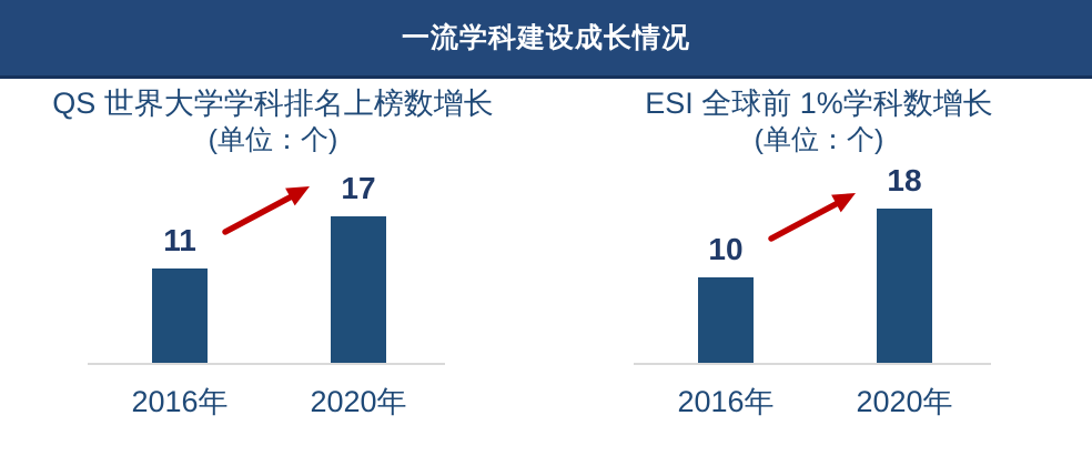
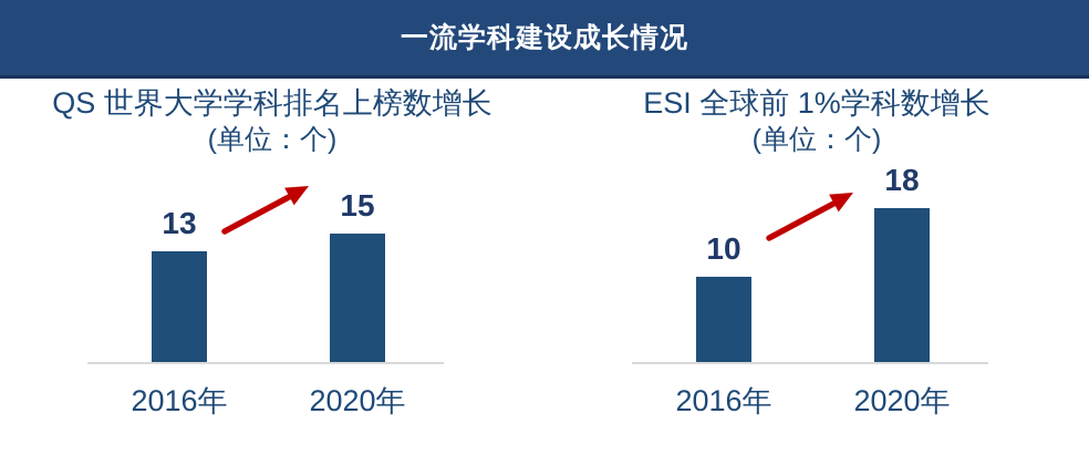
QS 世界大学学科排名上榜数增长/2016年: 11 -> 13
QS 世界大学学科排名上榜数增长/2020年: 17 -> 15
